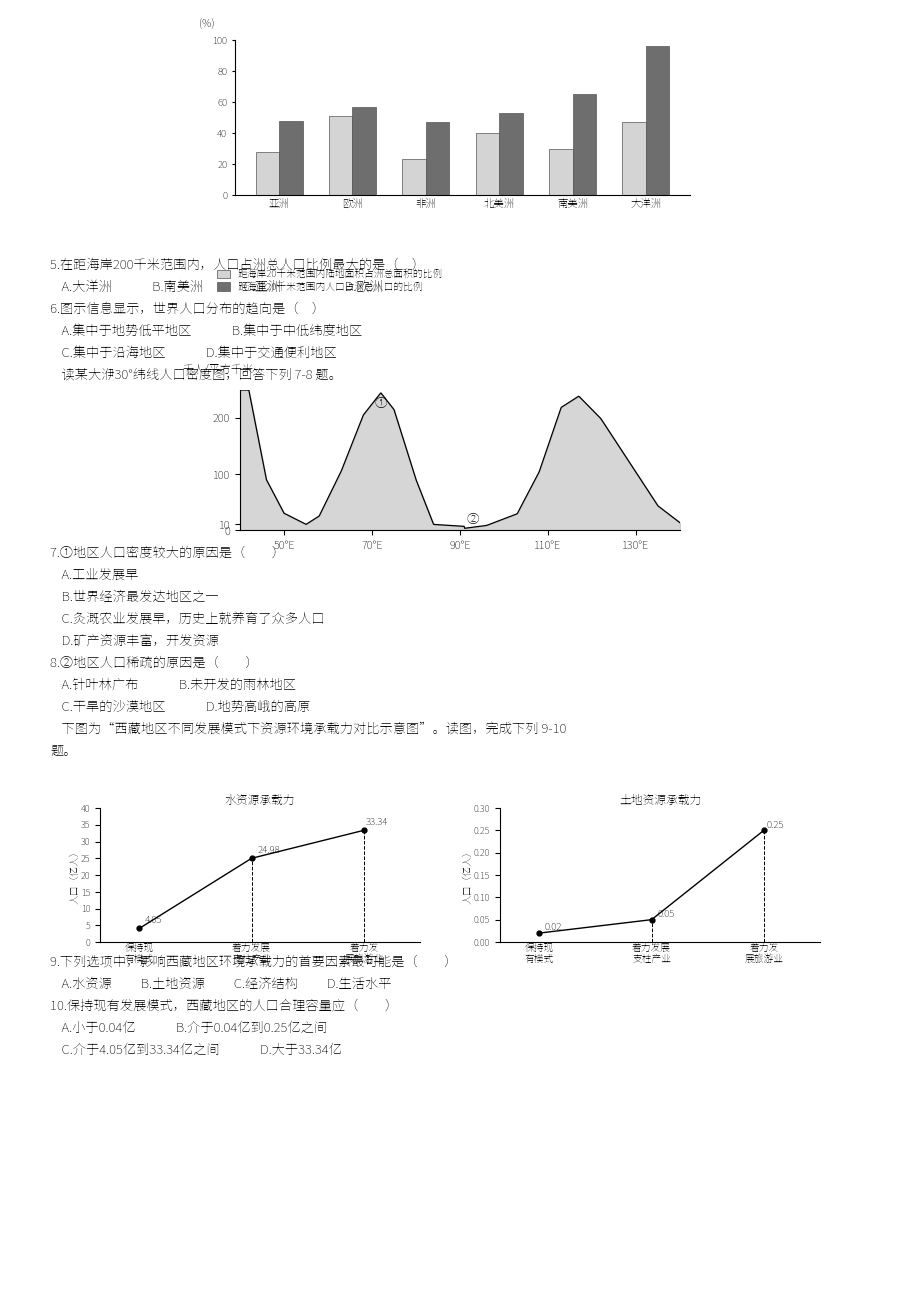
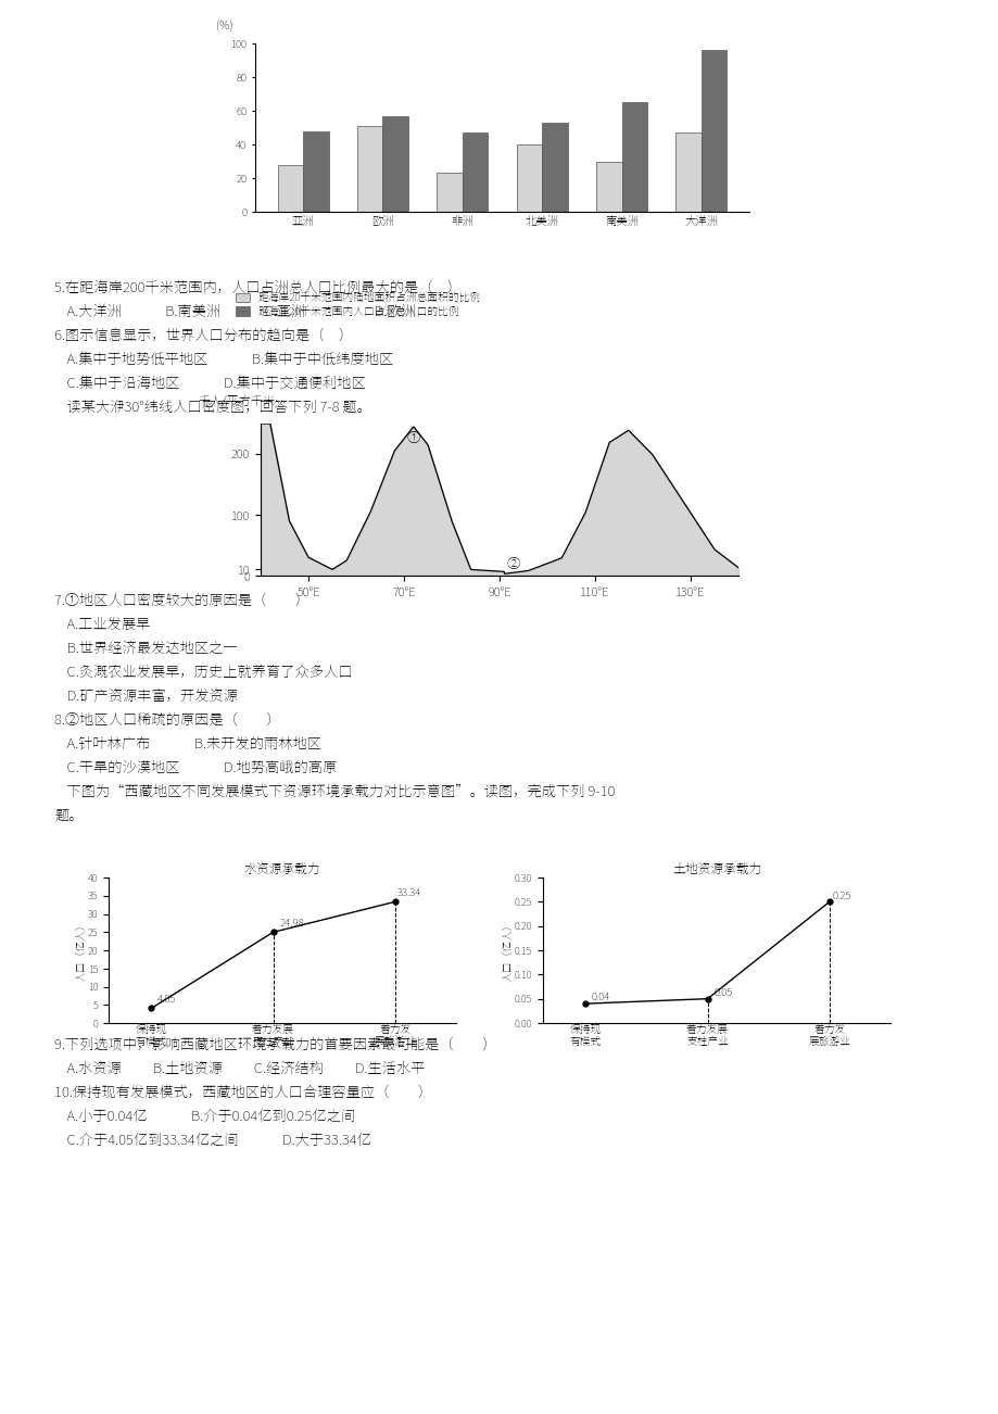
土地资源承载力/保持现 有模式: 0.02 -> 0.04
